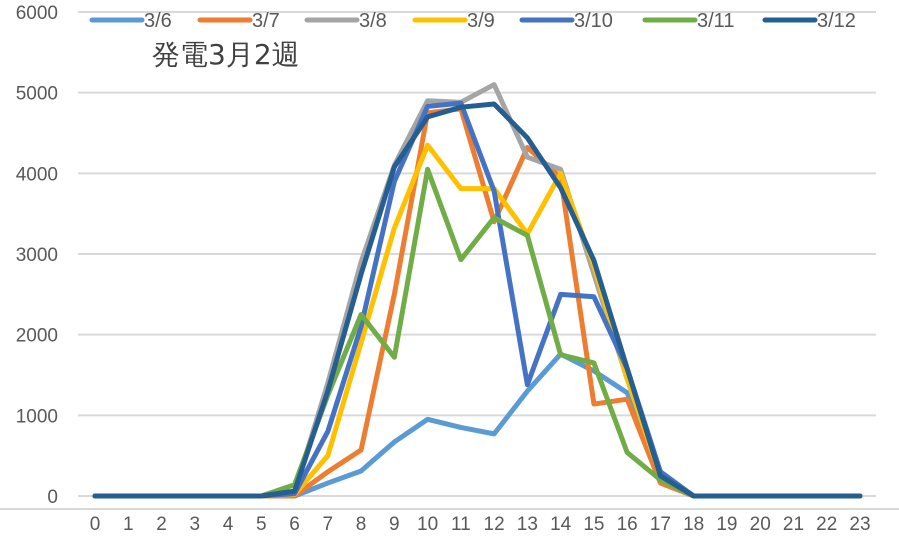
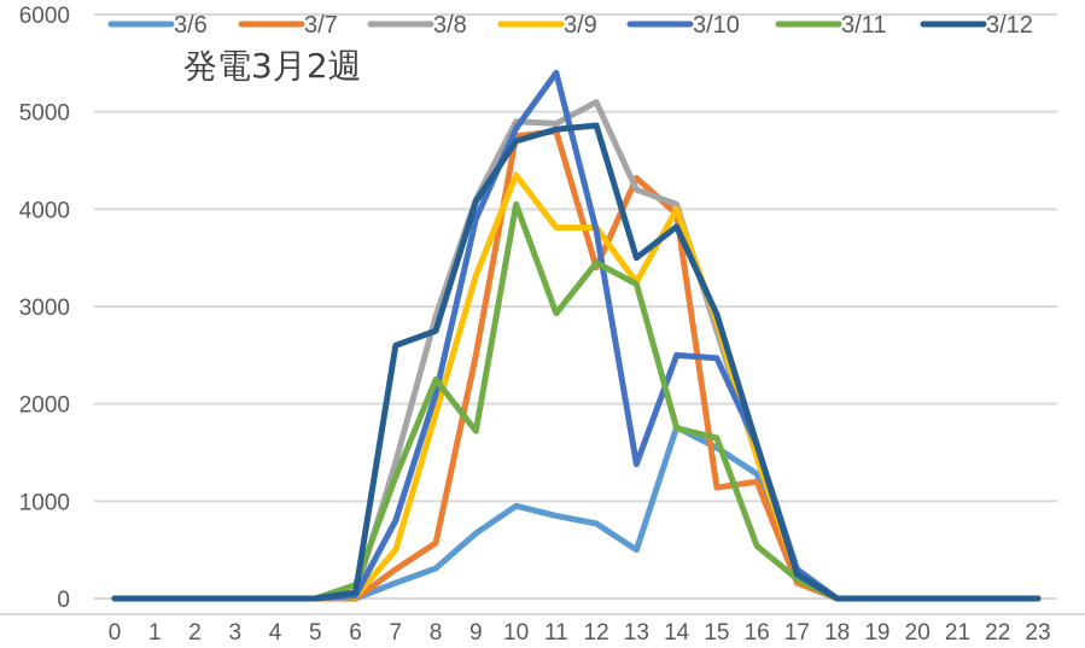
3/12/7: 1300 -> 2600
3/10/11: 4900 -> 5400
3/6/13: 1300 -> 500
3/12/13: 4400 -> 3500
